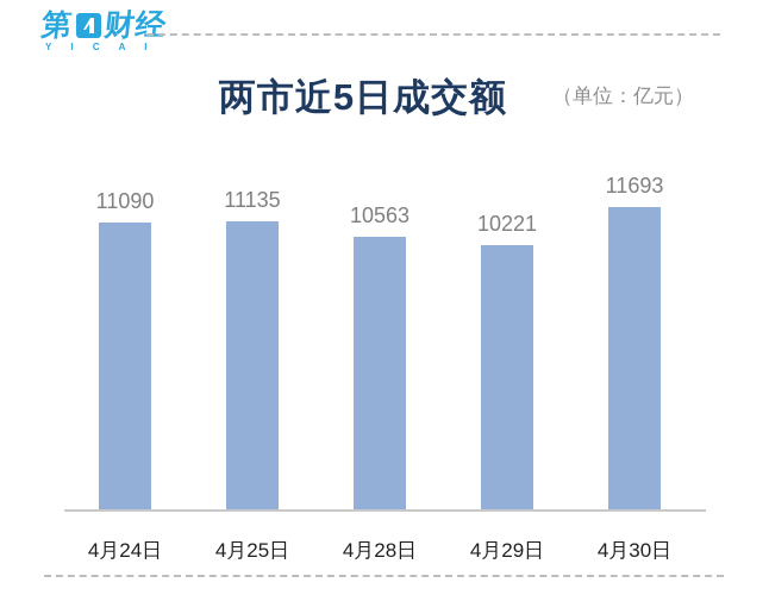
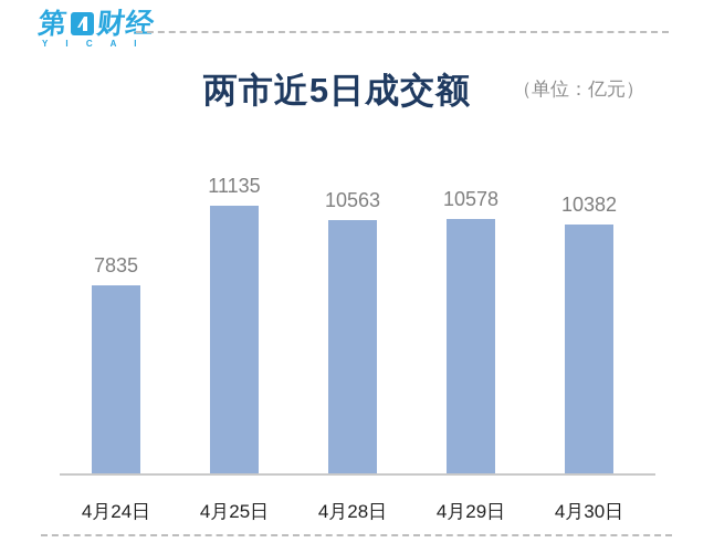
4月24日: 11090 -> 7835
4月29日: 10221 -> 10578
4月30日: 11693 -> 10382
